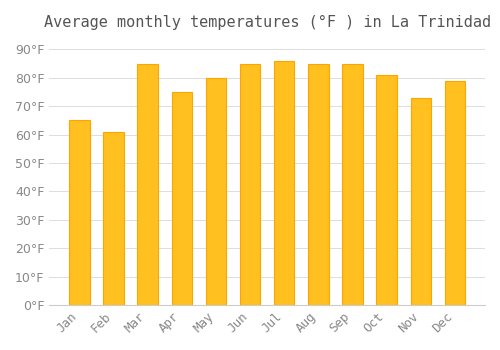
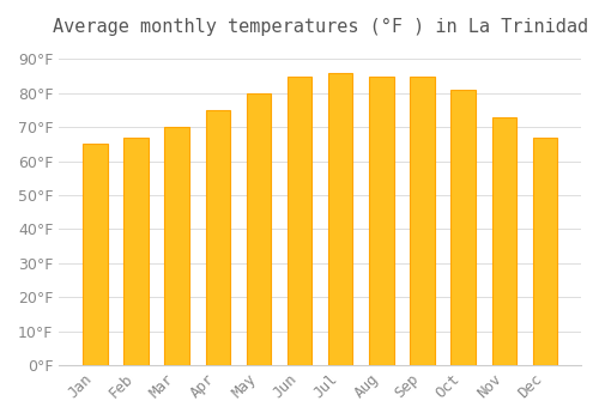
Feb: 61°F -> 67°F
Mar: 85°F -> 70°F
Dec: 79°F -> 67°F
